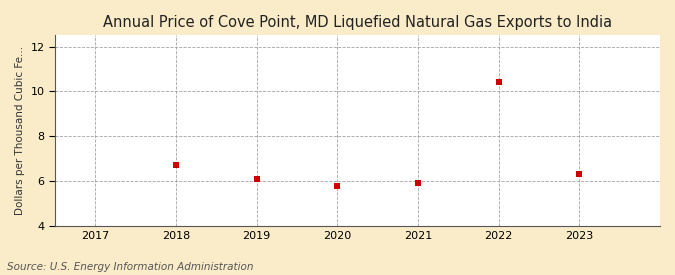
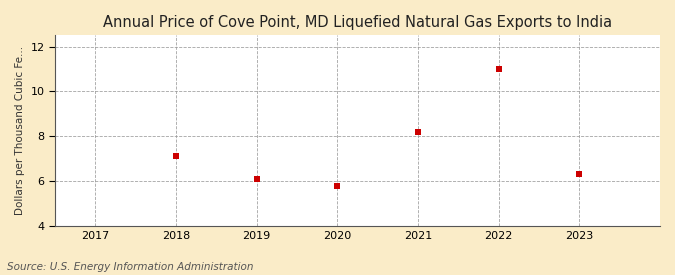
2018: 6.7 -> 7.1
2021: 5.9 -> 8.2
2022: 10.4 -> 11.0
